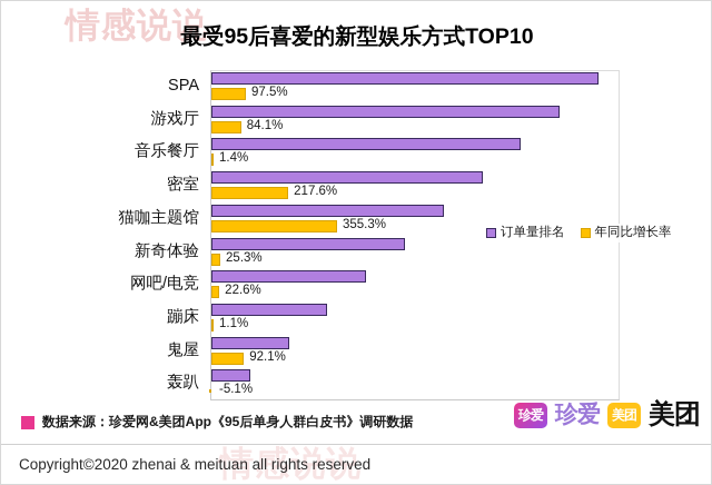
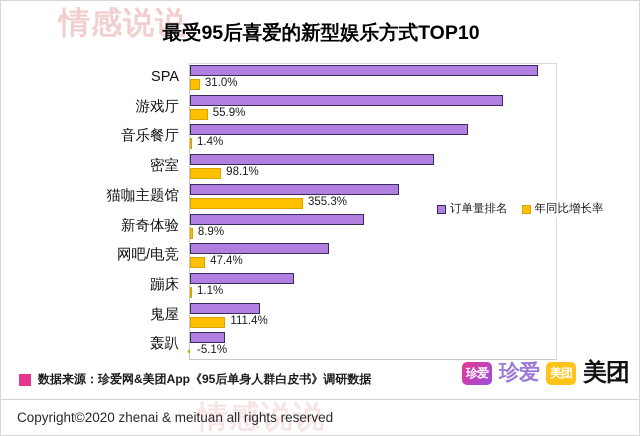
年同比增长率/SPA: 97.5% -> 31.0%
年同比增长率/游戏厅: 84.1% -> 55.9%
年同比增长率/密室: 217.6% -> 98.1%
年同比增长率/新奇体验: 25.3% -> 8.9%
年同比增长率/网吧/电竞: 22.6% -> 47.4%
年同比增长率/鬼屋: 92.1% -> 111.4%
